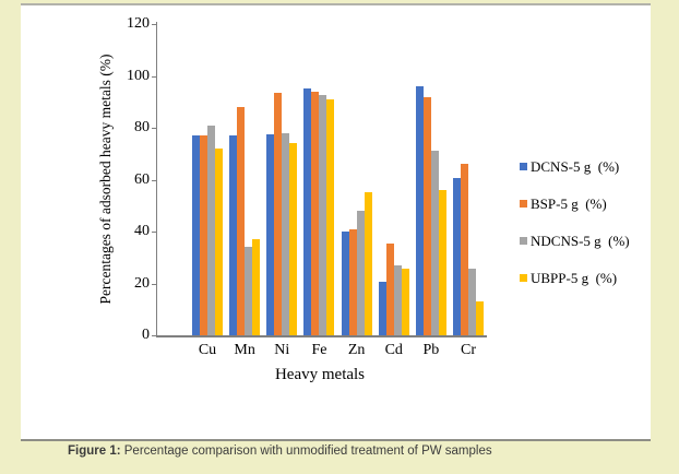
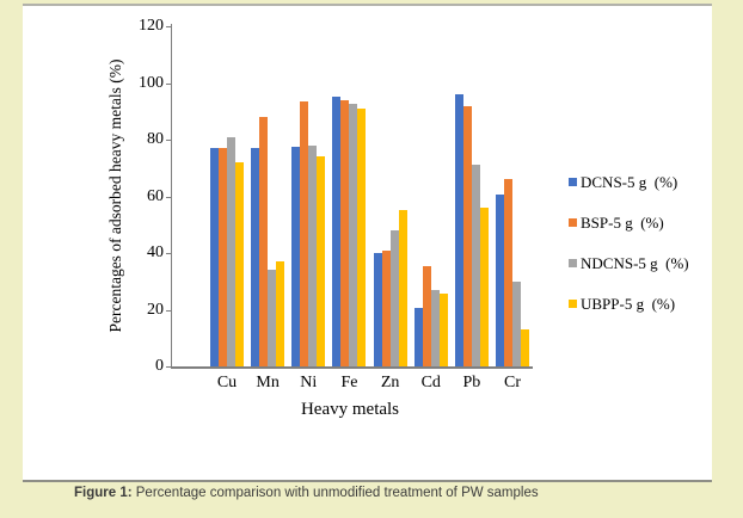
NDCNS-5 g (%)/Cr: 26 -> 30
